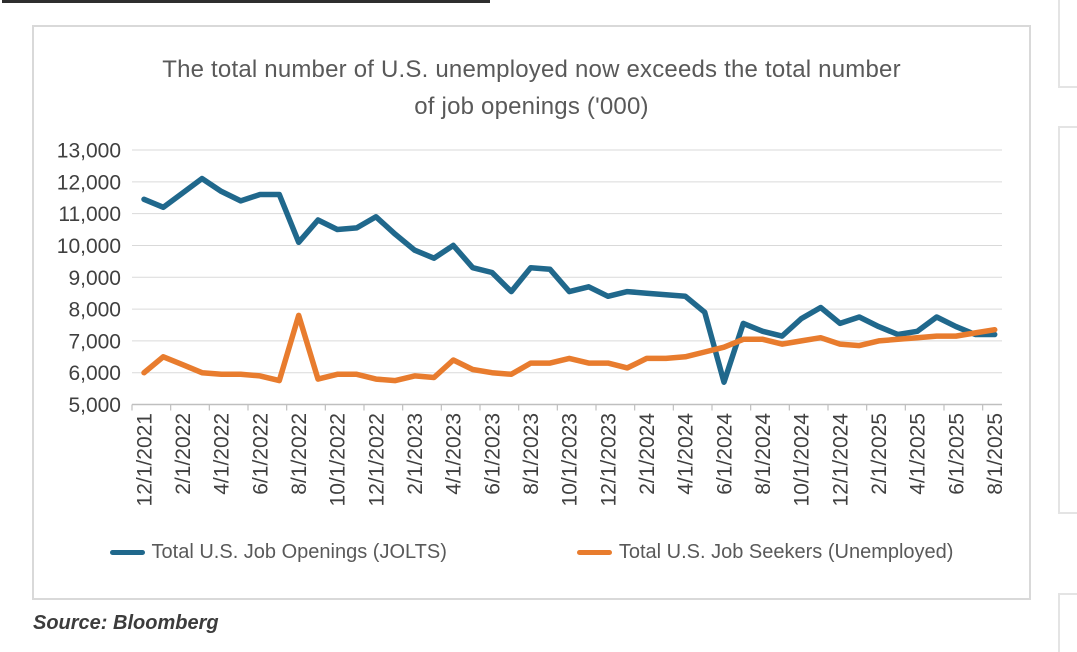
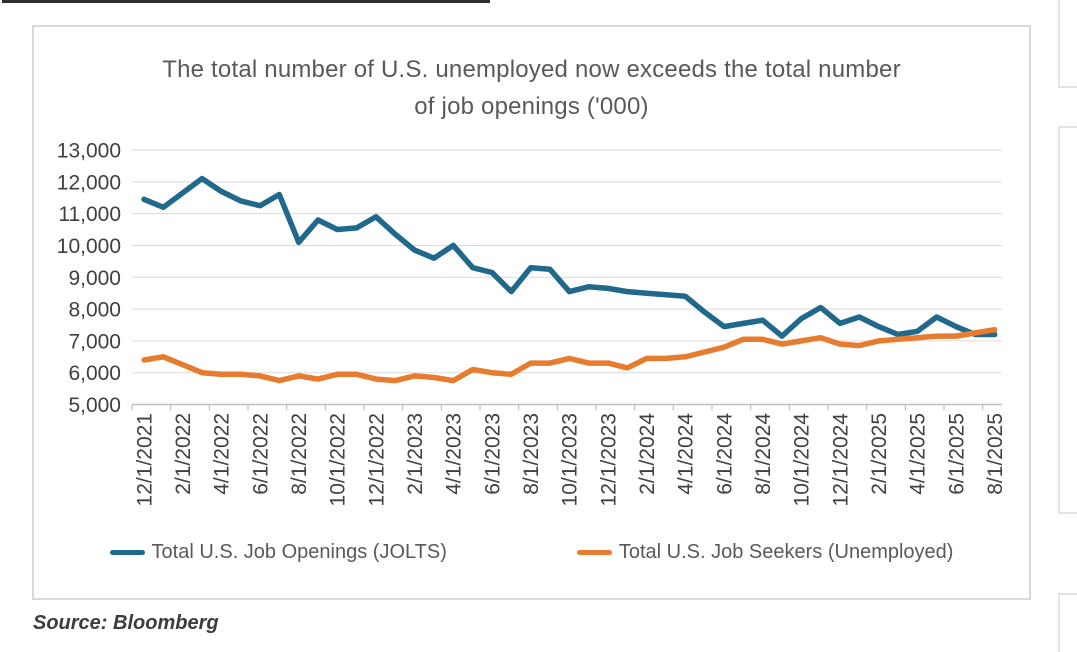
Total U.S. Job Seekers (Unemployed)/12/1/2021: 6000 -> 6400
Total U.S. Job Openings (JOLTS)/6/1/2022: 11600 -> 11200
Total U.S. Job Seekers (Unemployed)/8/1/2022: 7800 -> 5900
Total U.S. Job Seekers (Unemployed)/4/1/2023: 6400 -> 5800
Total U.S. Job Openings (JOLTS)/12/1/2023: 8400 -> 8600
Total U.S. Job Openings (JOLTS)/6/1/2024: 5700 -> 7400
Total U.S. Job Openings (JOLTS)/8/1/2024: 7300 -> 7600
